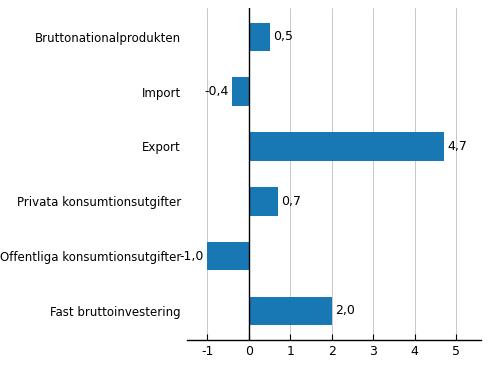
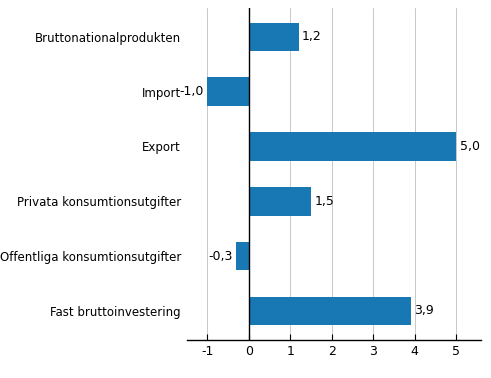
Bruttonationalprodukten: 0,5 -> 1,2
Import: -0,4 -> -1,0
Export: 4,7 -> 5,0
Privata konsumtionsutgifter: 0,7 -> 1,5
Offentliga konsumtionsutgifter: -1,0 -> -0,3
Fast bruttoinvestering: 2,0 -> 3,9
